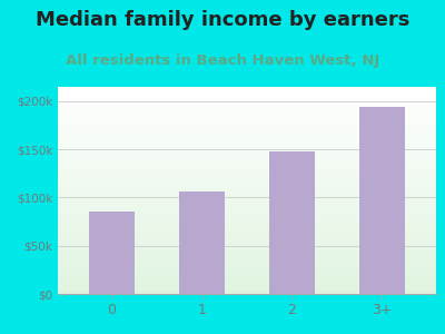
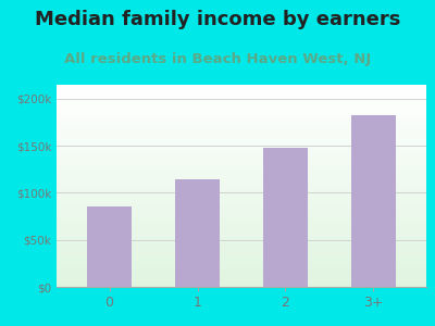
1: $106k -> $115k
3+: $194k -> $183k
